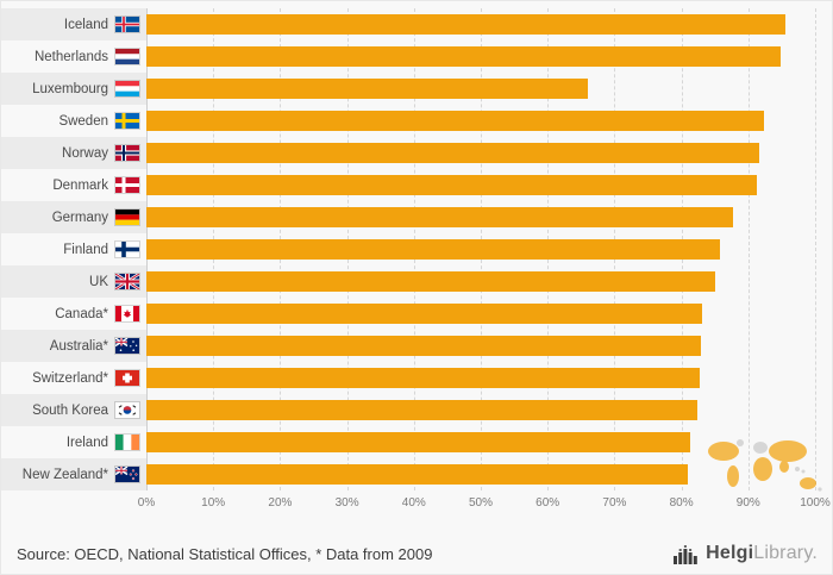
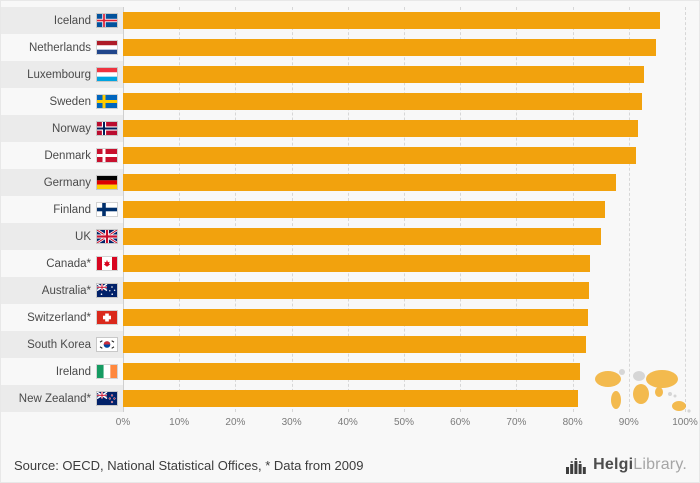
Luxembourg: 66% -> 93%
